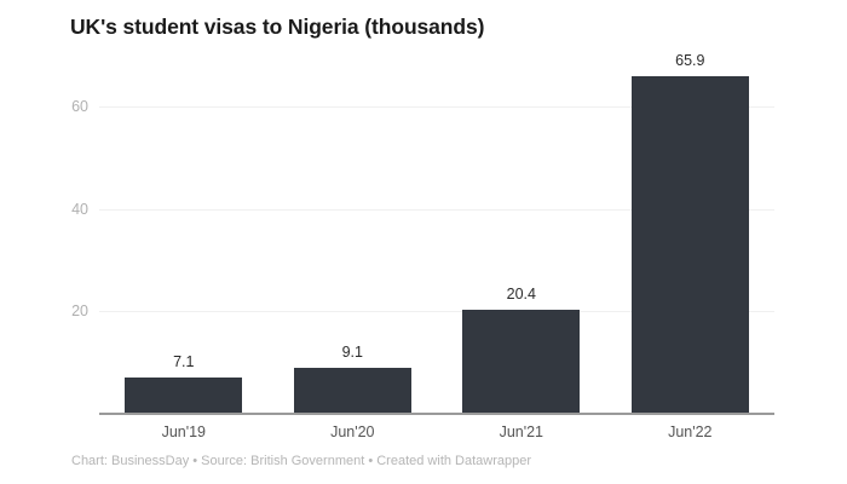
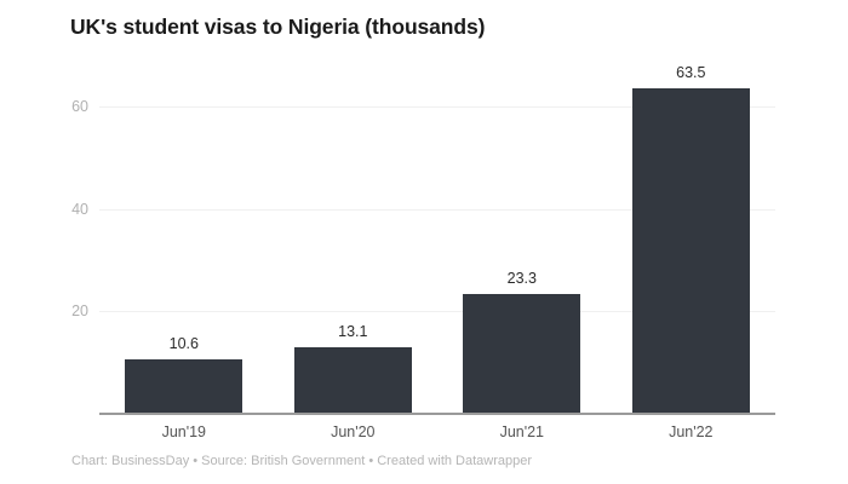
Jun'19: 7.1 -> 10.6
Jun'20: 9.1 -> 13.1
Jun'21: 20.4 -> 23.3
Jun'22: 65.9 -> 63.5
